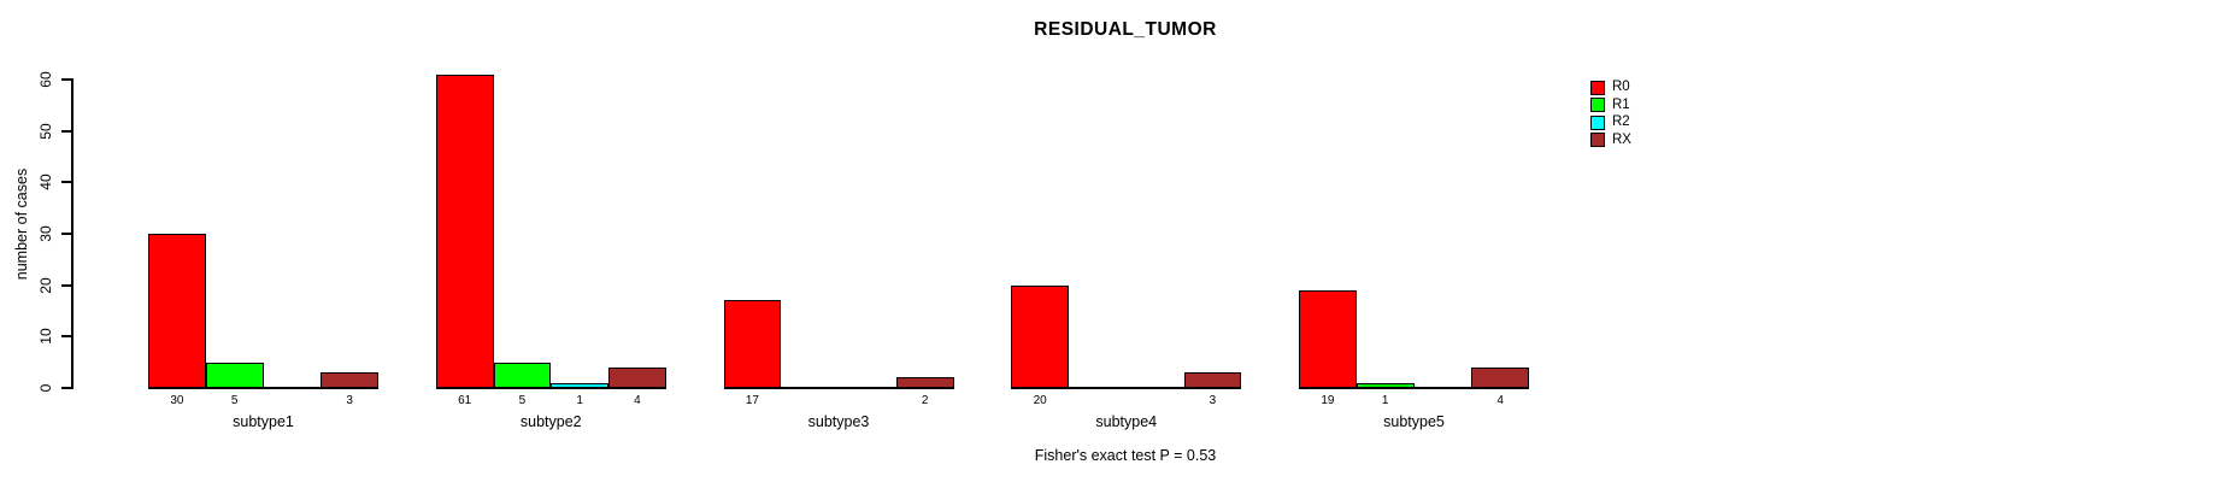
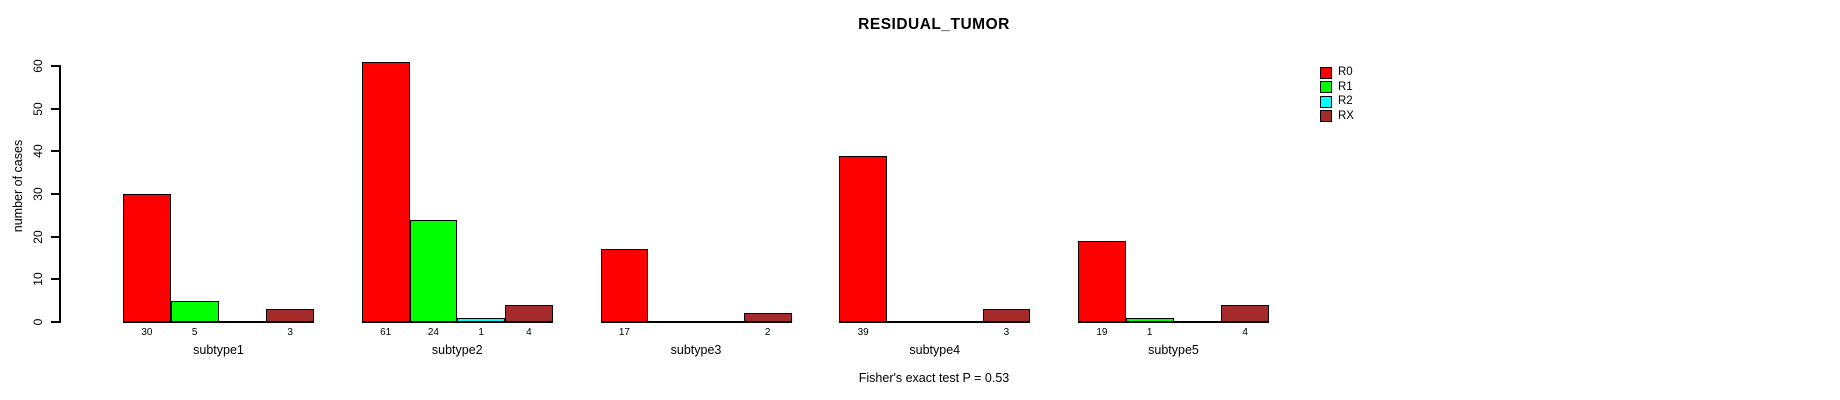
R1/subtype2: 5 -> 24
R0/subtype4: 20 -> 39
